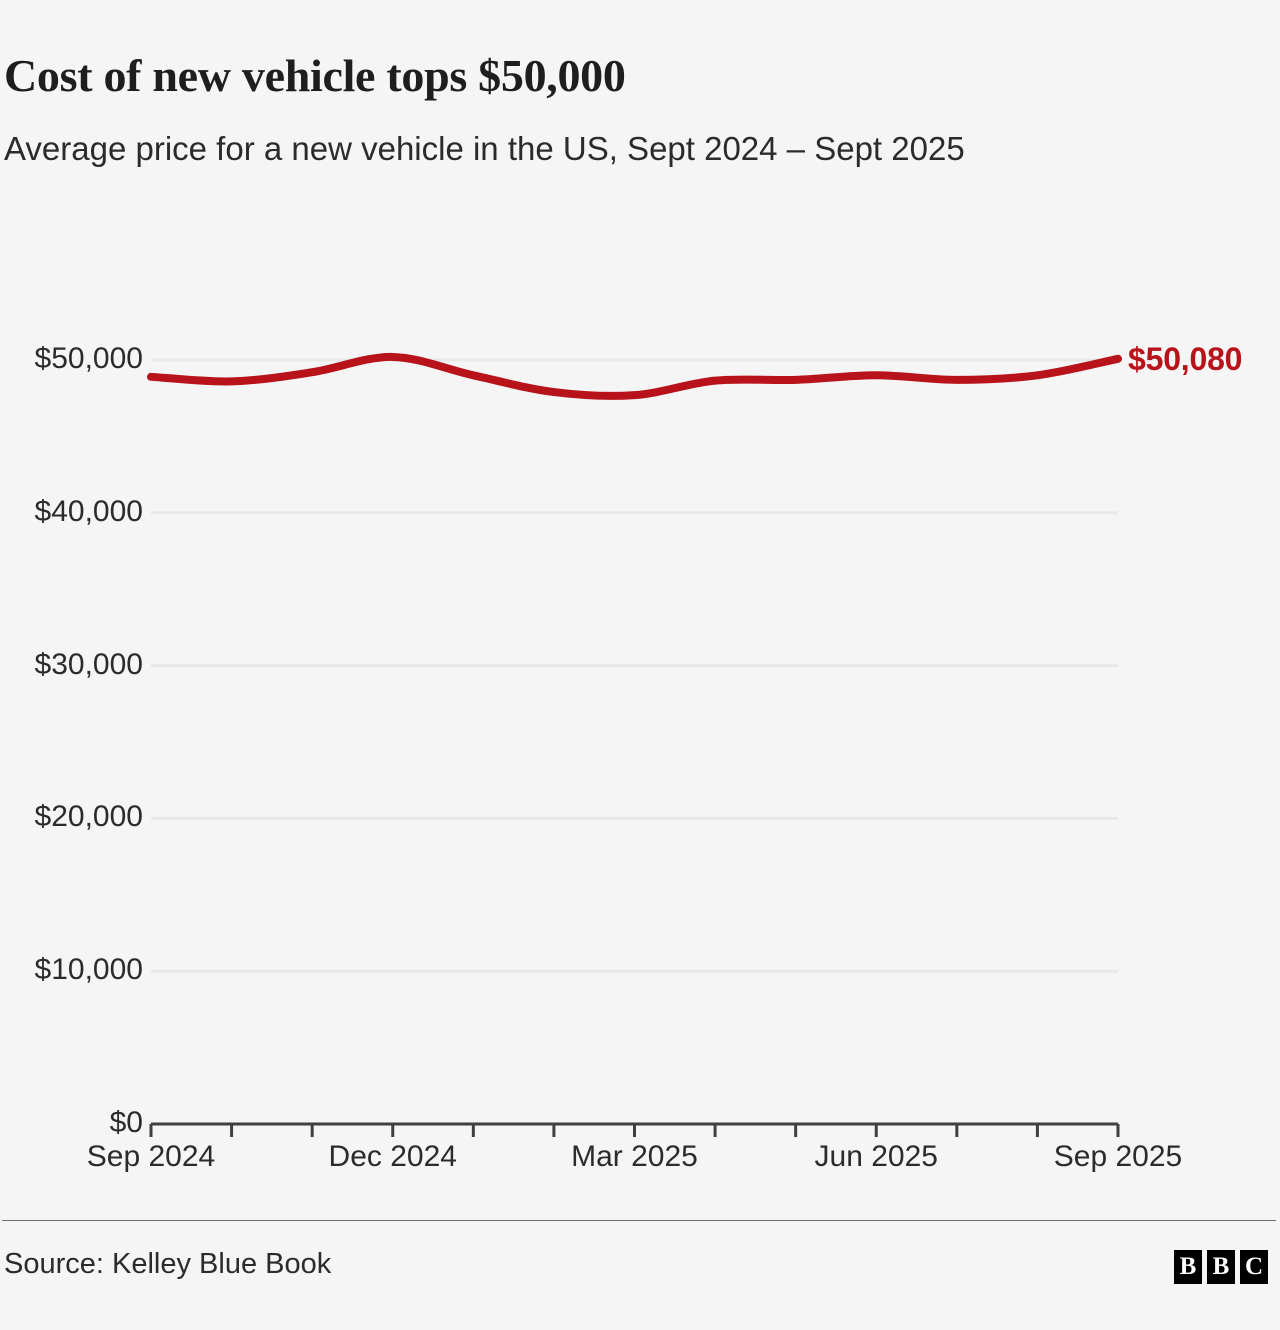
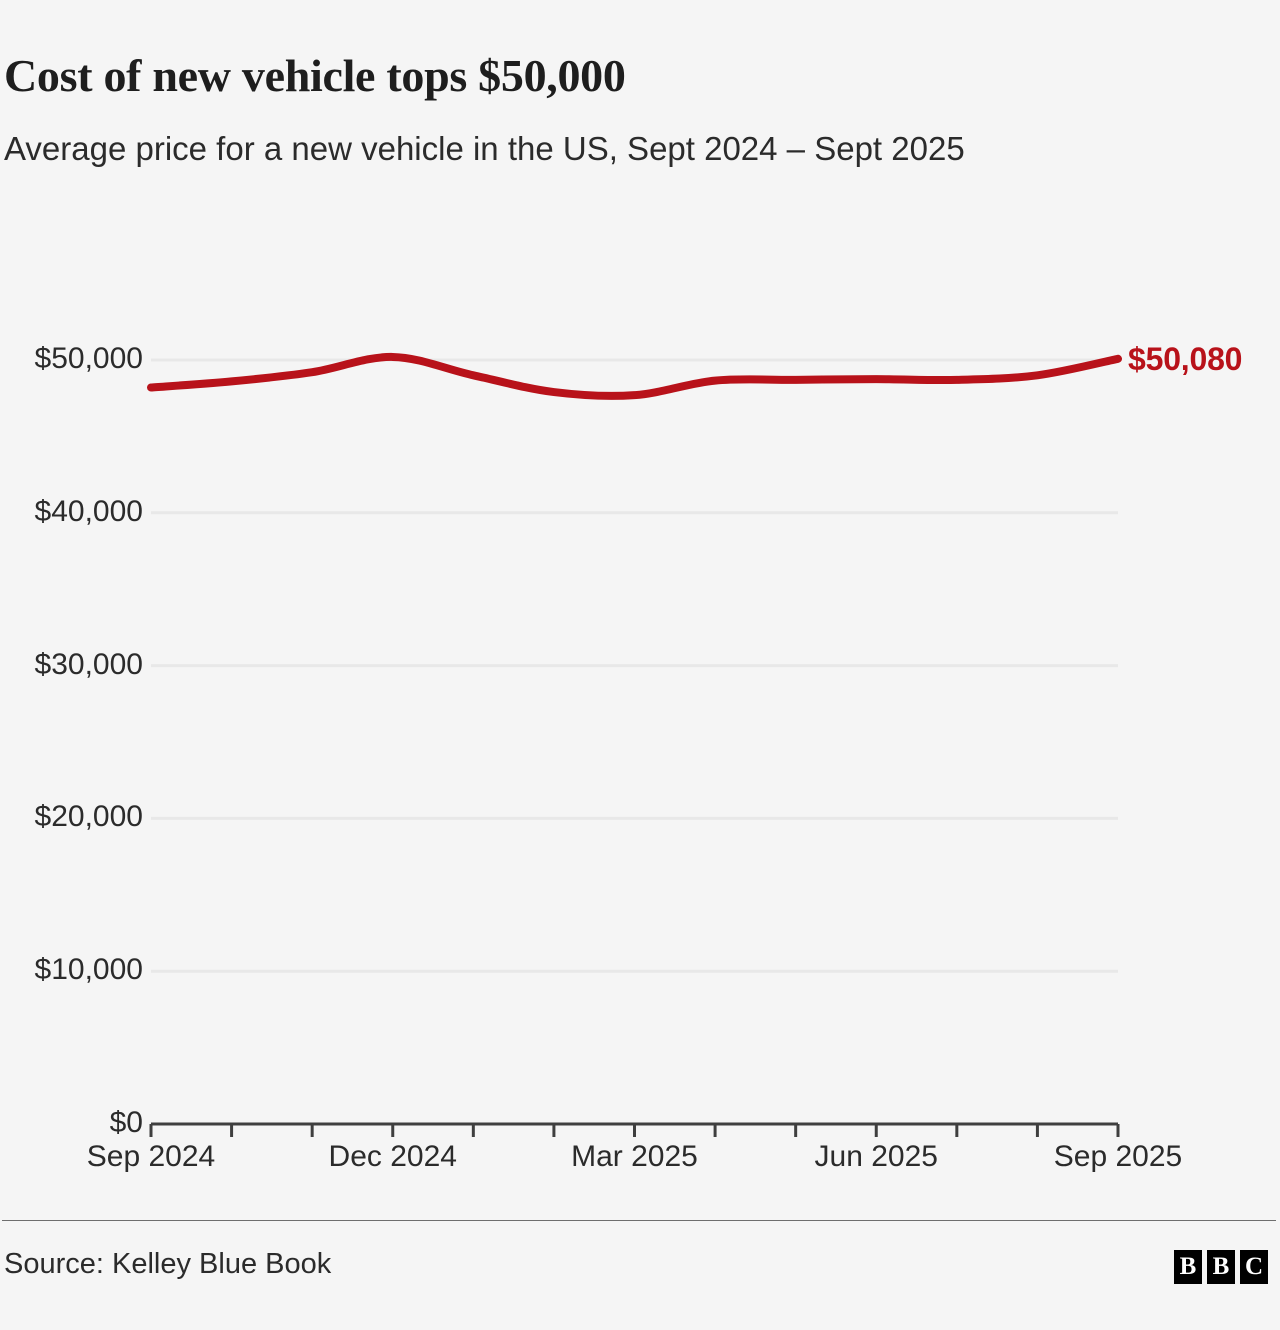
Sep 2024: $48900 -> $48200
Jun 2025: $49000 -> $48800
